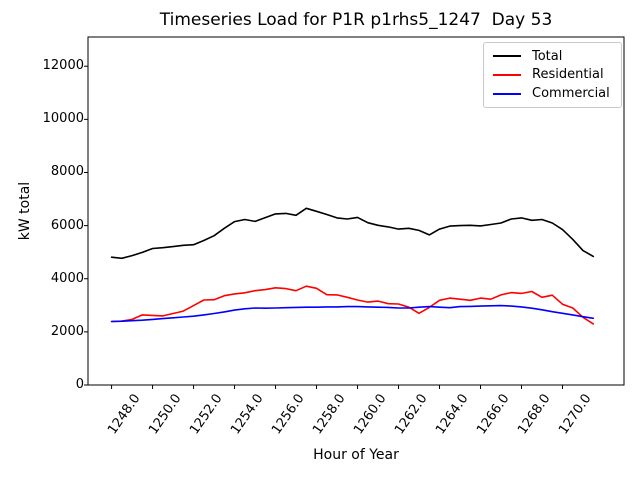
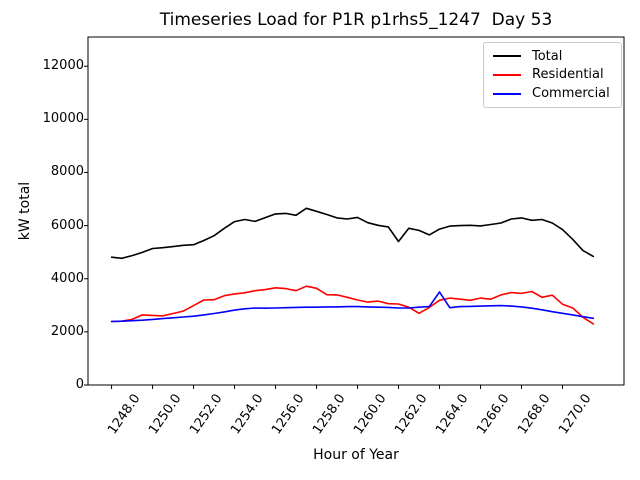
Total/1262.0: 5900 -> 5400
Commercial/1264.0: 2900 -> 3500
